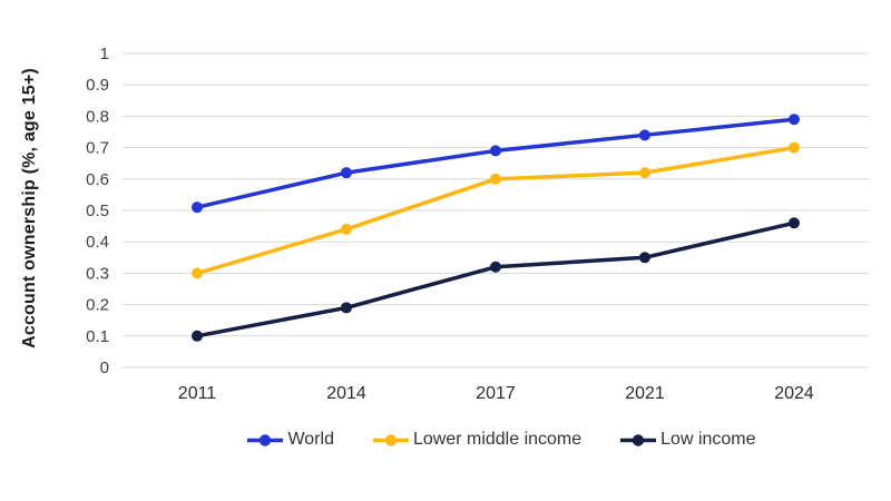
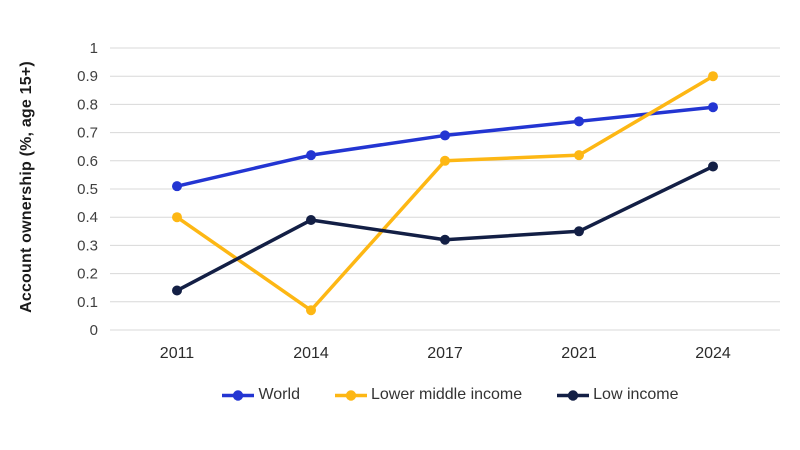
Lower middle income/2011: 0.30 -> 0.40
Low income/2011: 0.10 -> 0.14
Lower middle income/2014: 0.44 -> 0.07
Low income/2014: 0.19 -> 0.39
Lower middle income/2024: 0.70 -> 0.90
Low income/2024: 0.46 -> 0.58
